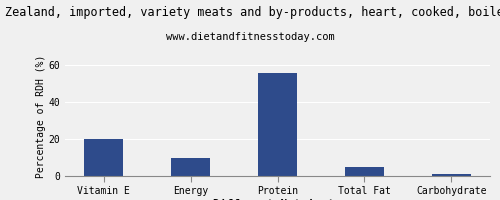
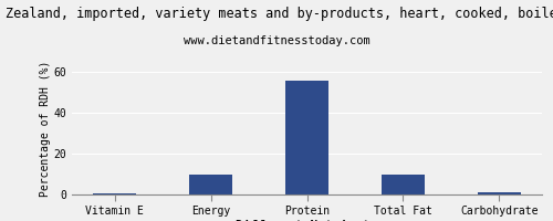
Vitamin E: 20 -> 0
Total Fat: 5 -> 10
